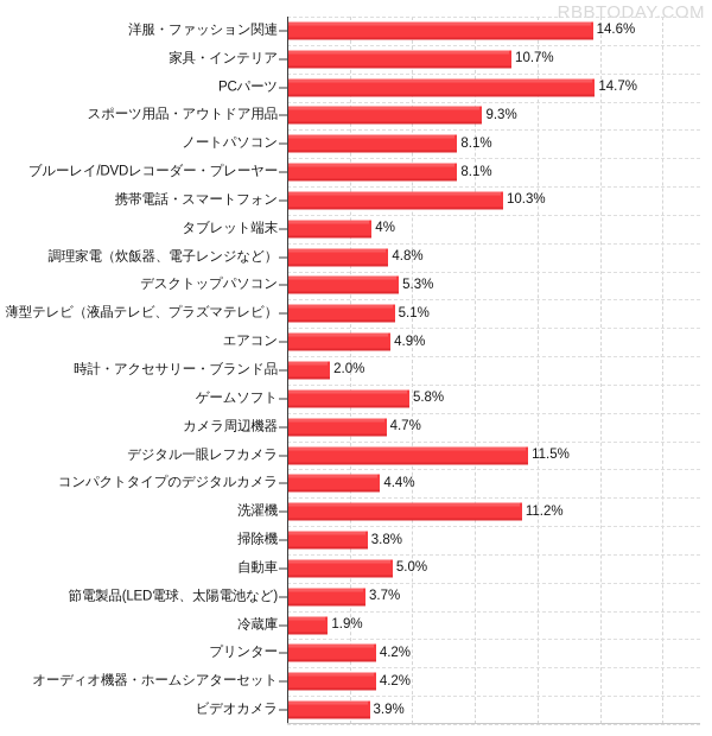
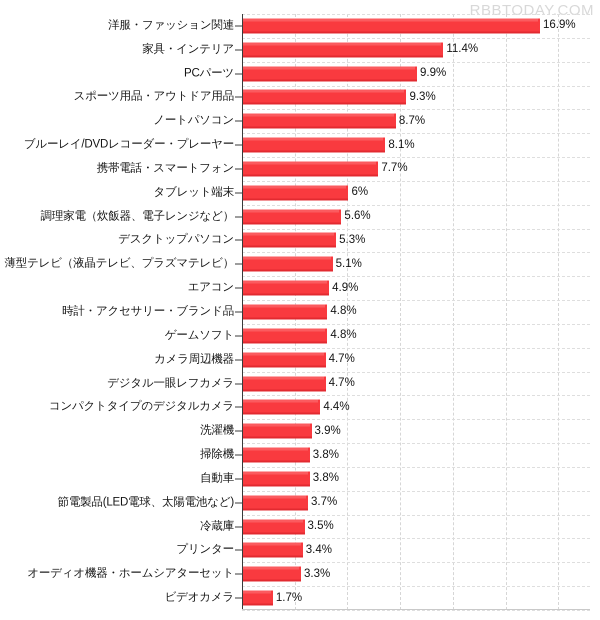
洋服・ファッション関連: 14.6% -> 16.9%
家具・インテリア: 10.7% -> 11.4%
PCパーツ: 14.7% -> 9.9%
ノートパソコン: 8.1% -> 8.7%
携帯電話・スマートフォン: 10.3% -> 7.7%
タブレット端末: 4% -> 6%
調理家電（炊飯器、電子レンジなど）: 4.8% -> 5.6%
時計・アクセサリー・ブランド品: 2.0% -> 4.8%
ゲームソフト: 5.8% -> 4.8%
デジタル一眼レフカメラ: 11.5% -> 4.7%
洗濯機: 11.2% -> 3.9%
自動車: 5.0% -> 3.8%
冷蔵庫: 1.9% -> 3.5%
プリンター: 4.2% -> 3.4%
オーディオ機器・ホームシアターセット: 4.2% -> 3.3%
ビデオカメラ: 3.9% -> 1.7%
